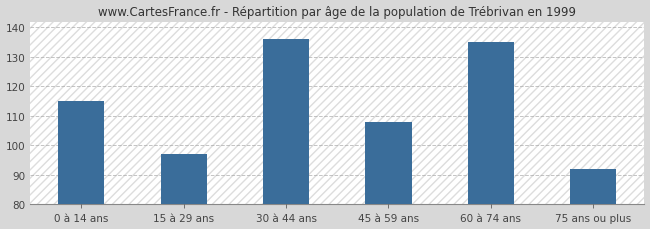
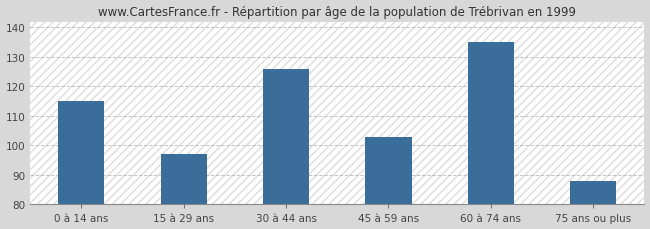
30 à 44 ans: 136 -> 126
45 à 59 ans: 108 -> 103
75 ans ou plus: 92 -> 88
